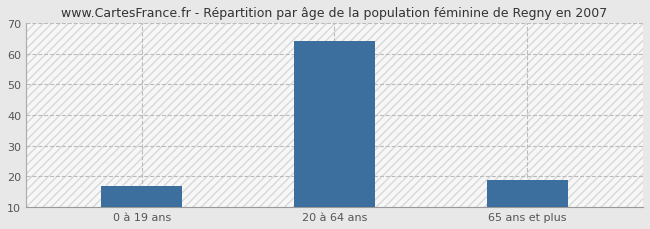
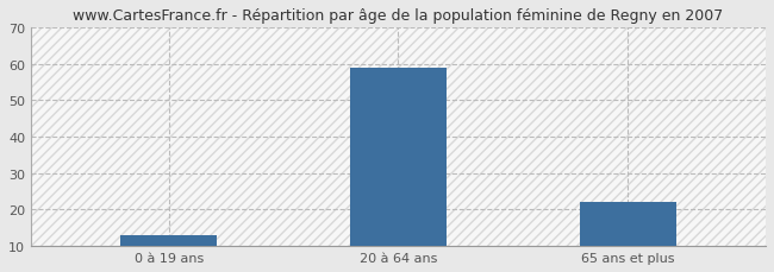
0 à 19 ans: 17 -> 13
20 à 64 ans: 64 -> 59
65 ans et plus: 19 -> 22
